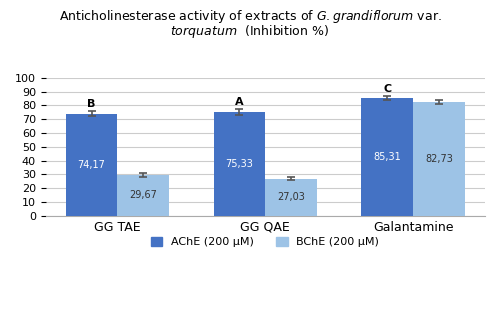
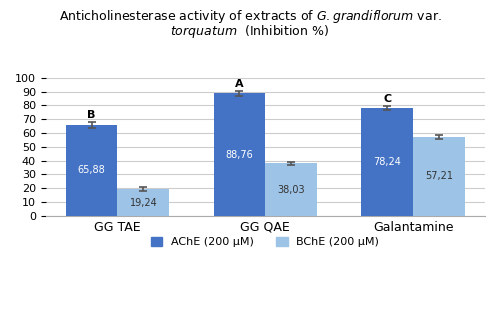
AChE (200 μM)/GG TAE: 74,17 -> 65,88
BChE (200 μM)/GG TAE: 29,67 -> 19,24
AChE (200 μM)/GG QAE: 75,33 -> 88,76
BChE (200 μM)/GG QAE: 27,03 -> 38,03
AChE (200 μM)/Galantamine: 85,31 -> 78,24
BChE (200 μM)/Galantamine: 82,73 -> 57,21
